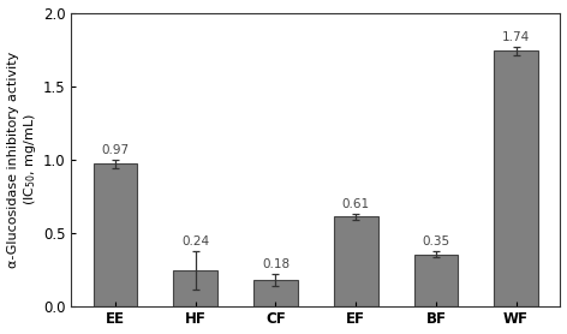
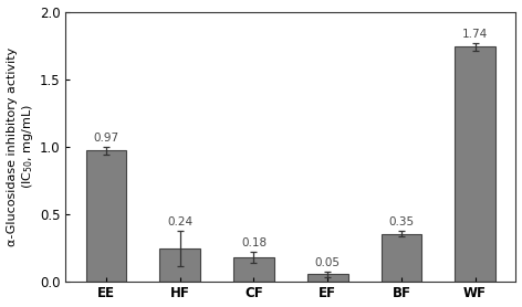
EF: 0.61 -> 0.05
